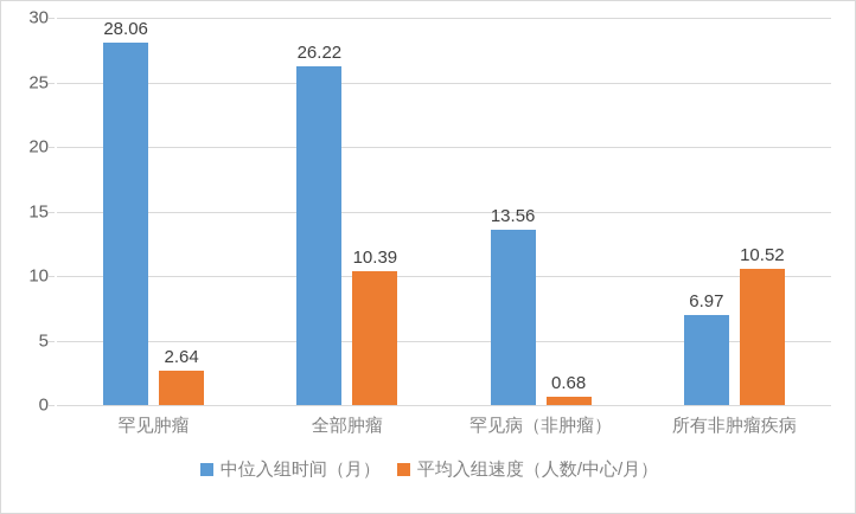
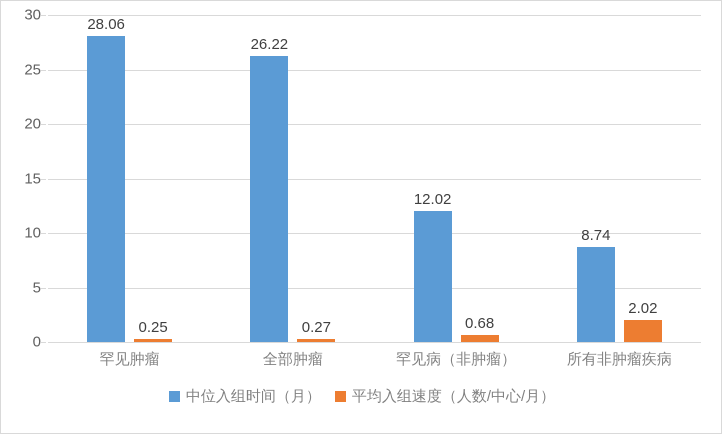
平均入组速度（人数/中心/月）/罕见肿瘤: 2.64 -> 0.25
平均入组速度（人数/中心/月）/全部肿瘤: 10.39 -> 0.27
中位入组时间（月）/罕见病（非肿瘤）: 13.56 -> 12.02
中位入组时间（月）/所有非肿瘤疾病: 6.97 -> 8.74
平均入组速度（人数/中心/月）/所有非肿瘤疾病: 10.52 -> 2.02
